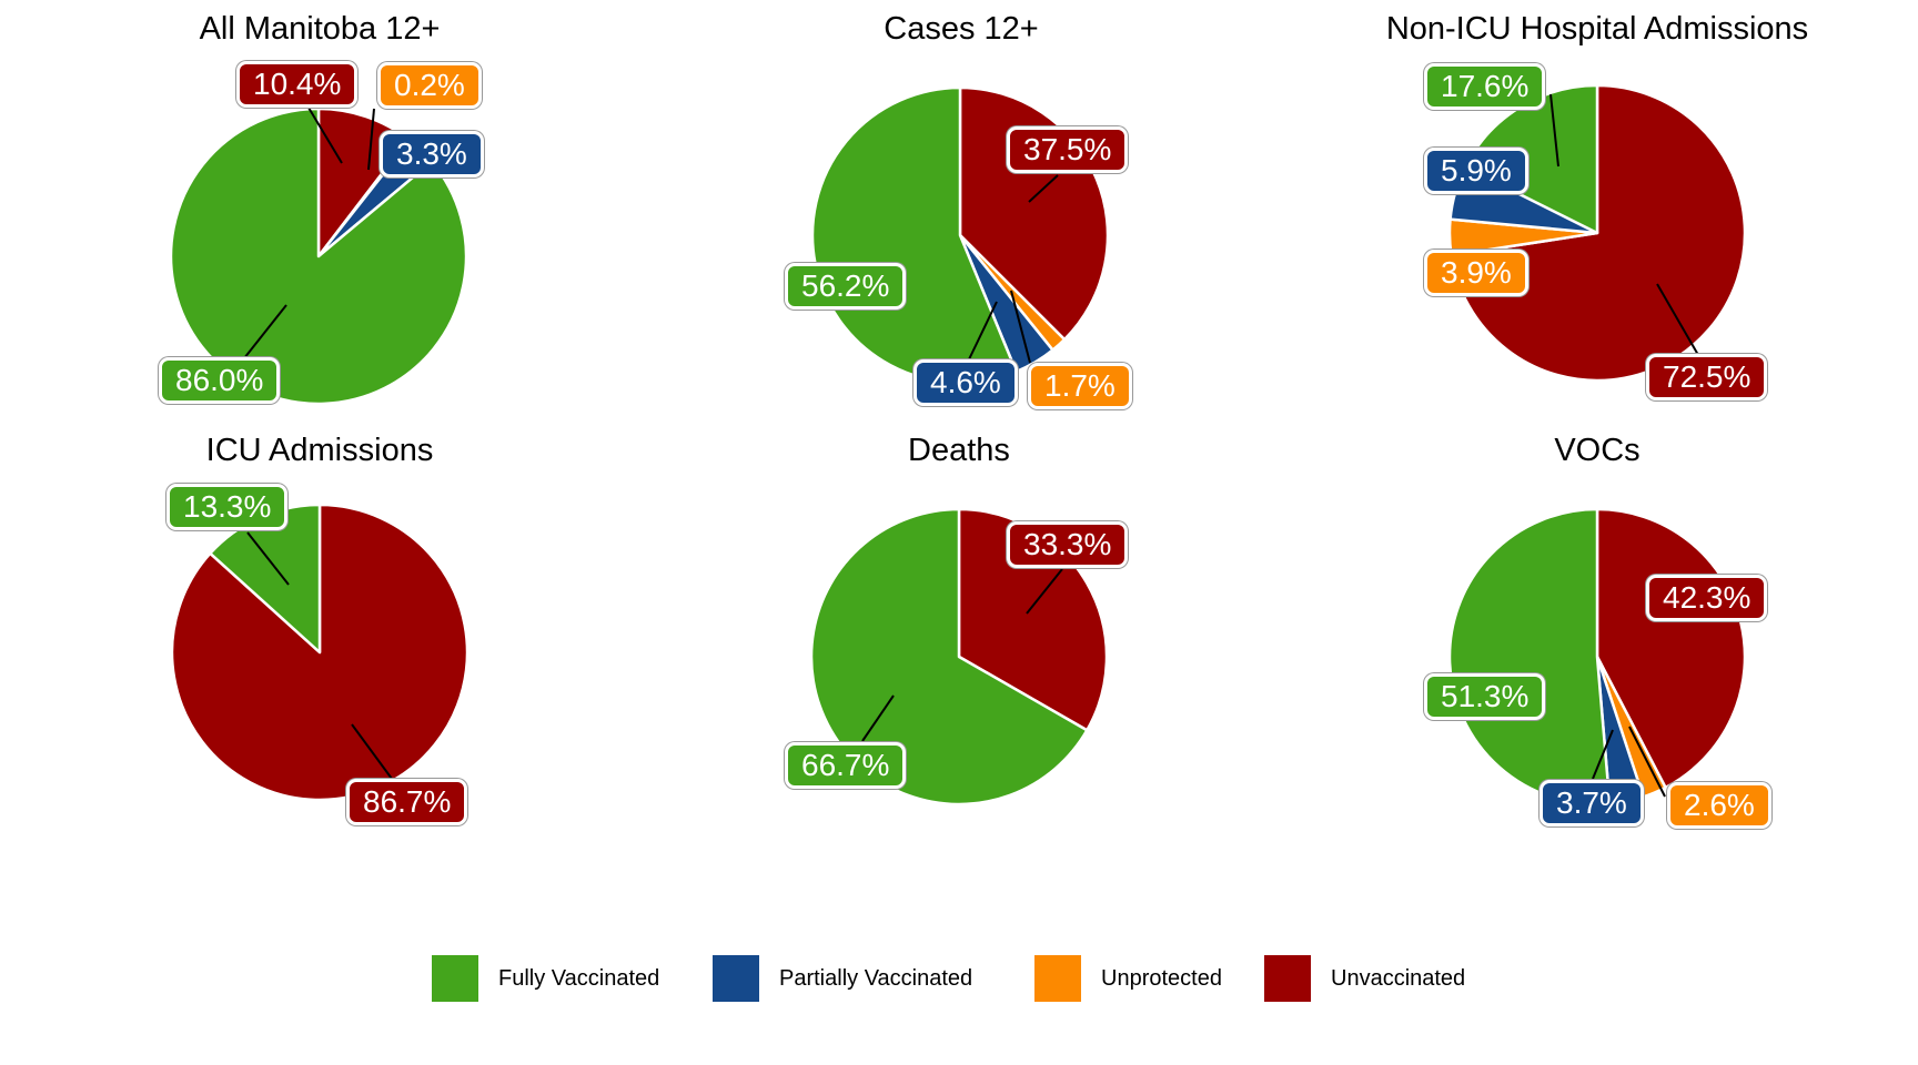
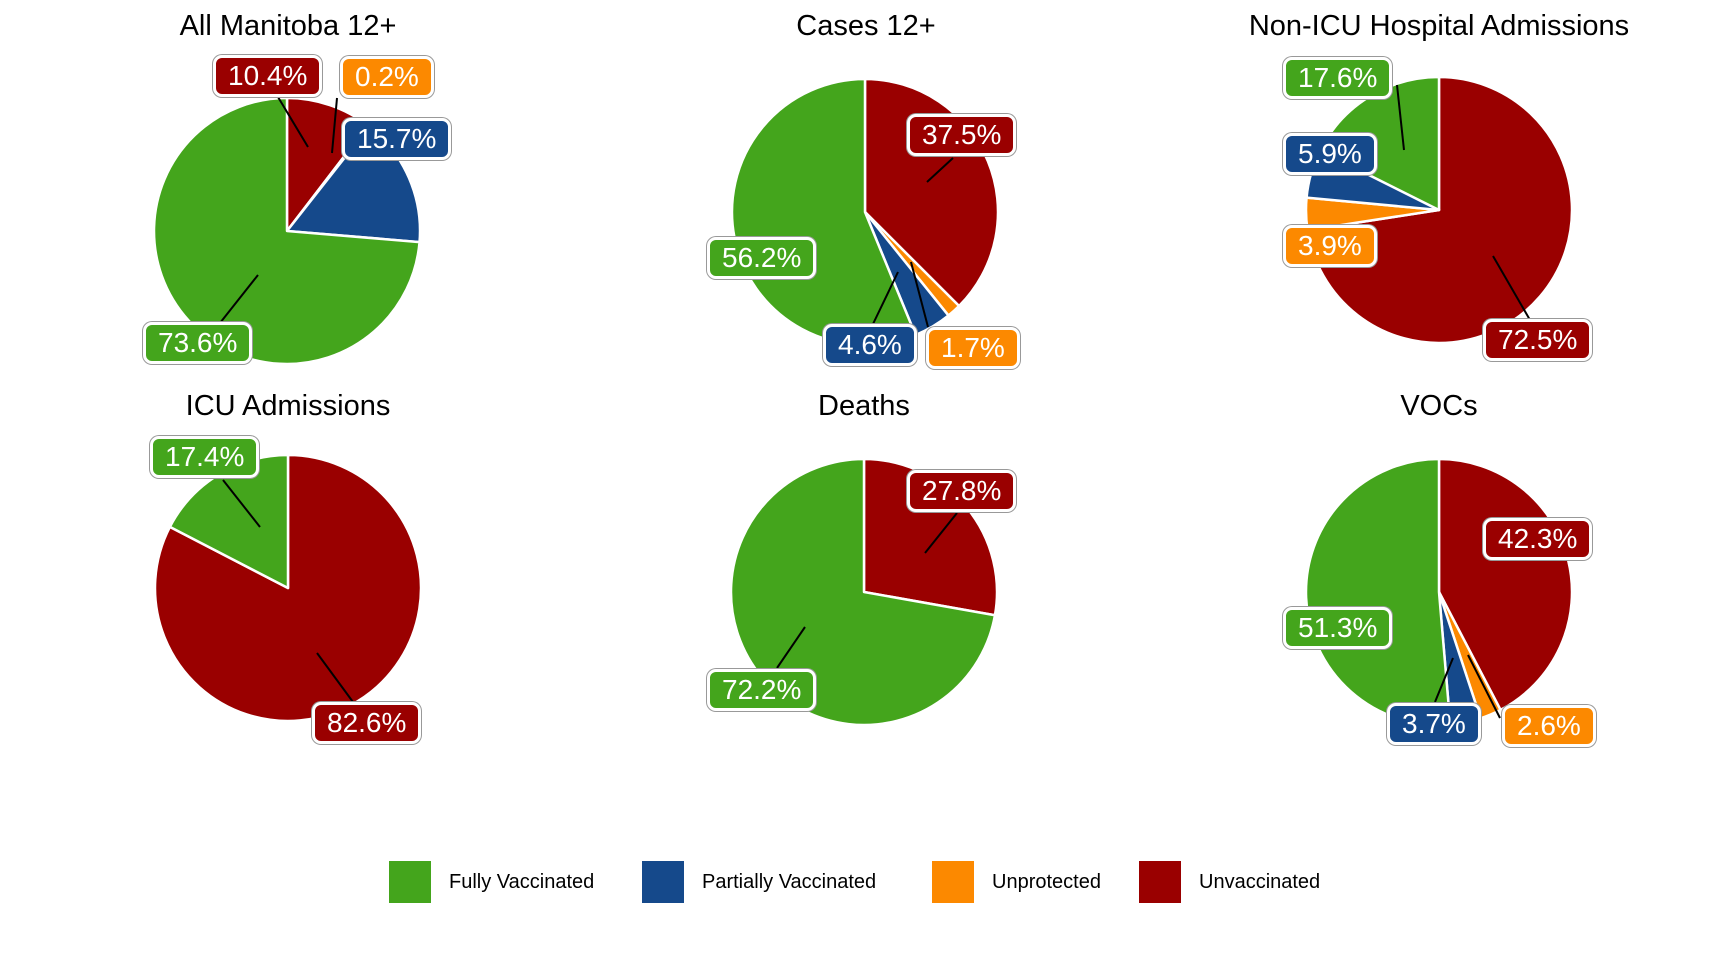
All Manitoba 12+/Partially Vaccinated: 3.3% -> 15.7%
All Manitoba 12+/Fully Vaccinated: 86.0% -> 73.6%
ICU Admissions/Unvaccinated: 86.7% -> 82.6%
ICU Admissions/Fully Vaccinated: 13.3% -> 17.4%
Deaths/Unvaccinated: 33.3% -> 27.8%
Deaths/Fully Vaccinated: 66.7% -> 72.2%
